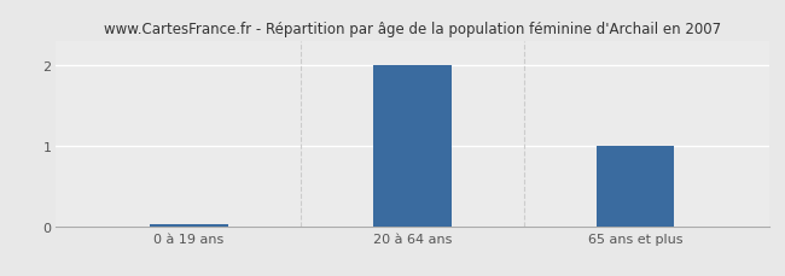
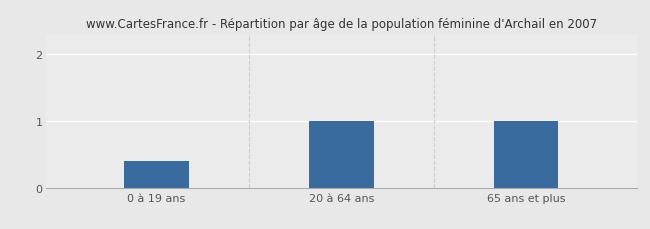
0 à 19 ans: 0.02 -> 0.40
20 à 64 ans: 2.00 -> 1.00
